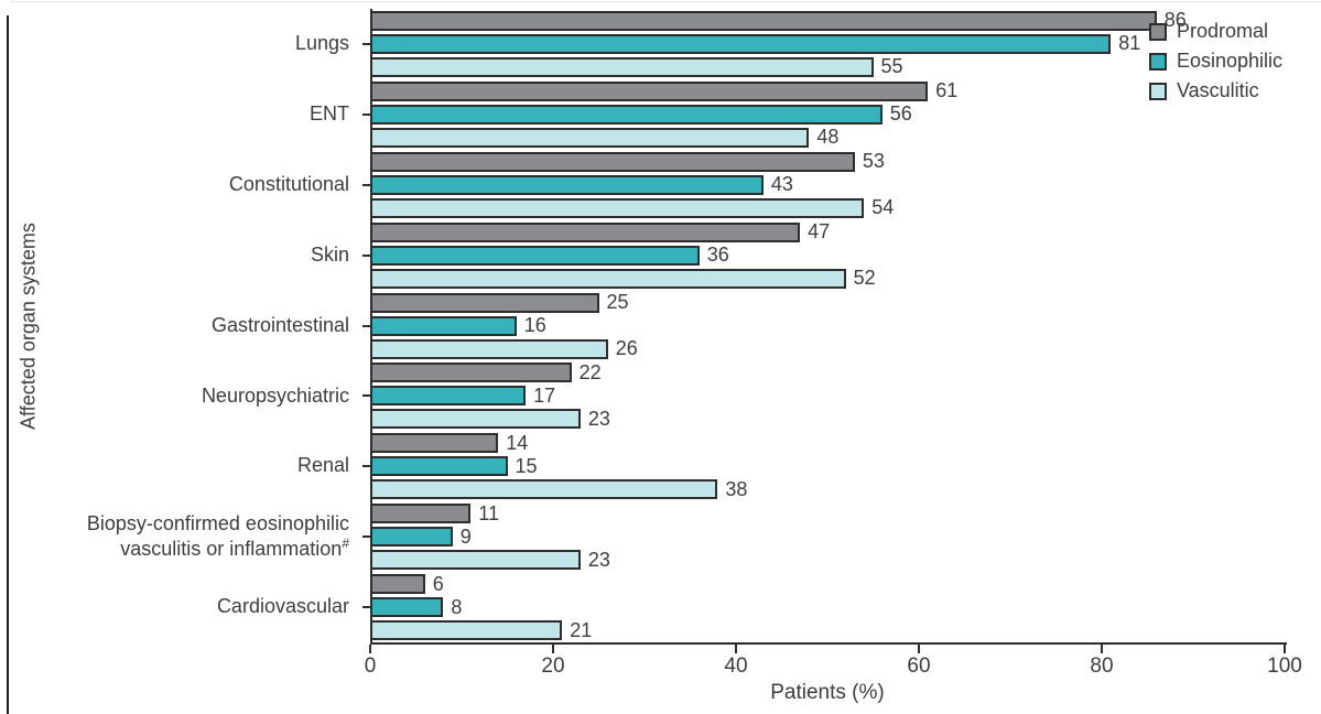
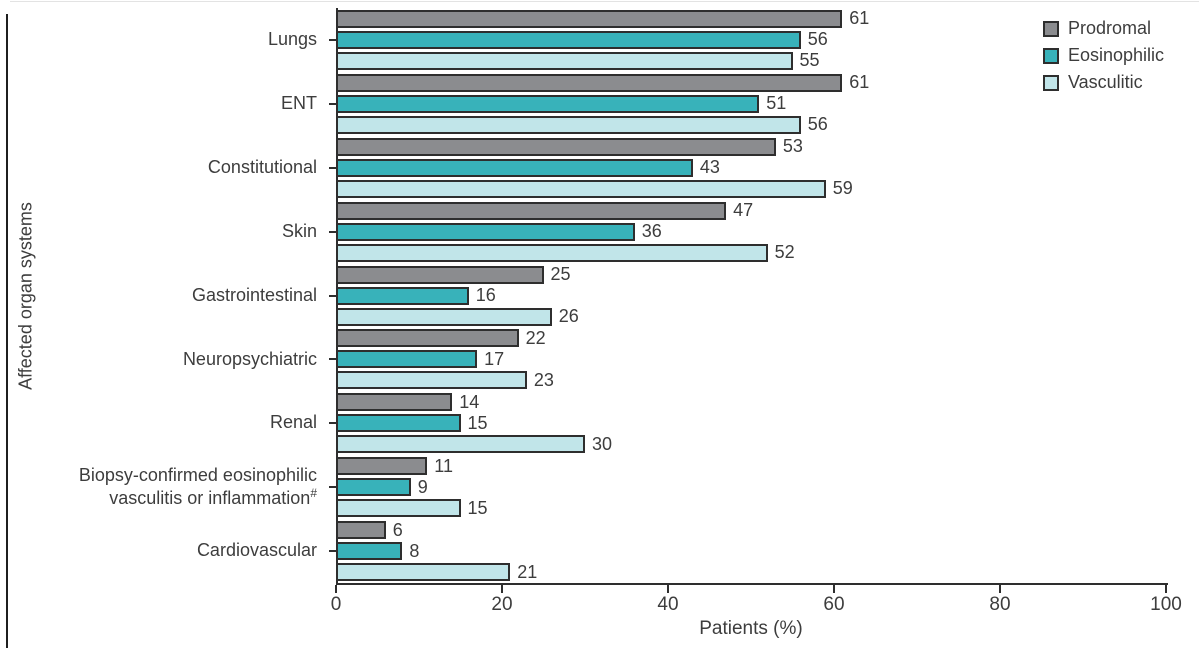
Prodromal/Lungs: 86 -> 61
Eosinophilic/Lungs: 81 -> 56
Eosinophilic/ENT: 56 -> 51
Vasculitic/ENT: 48 -> 56
Vasculitic/Constitutional: 54 -> 59
Vasculitic/Renal: 38 -> 30
Vasculitic/Biopsy-confirmed eosinophilic vasculitis or inflammation#: 23 -> 15
